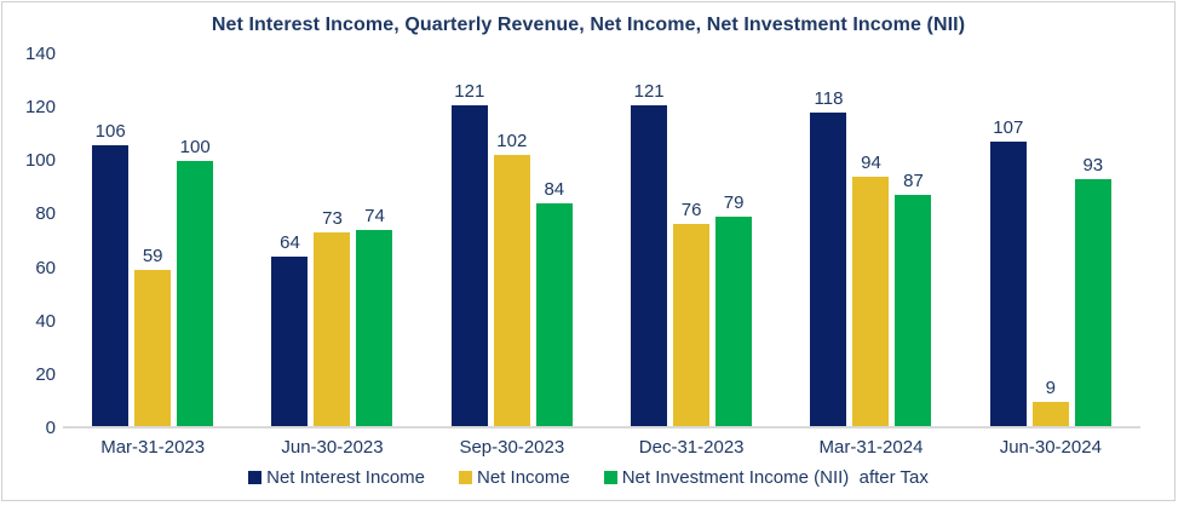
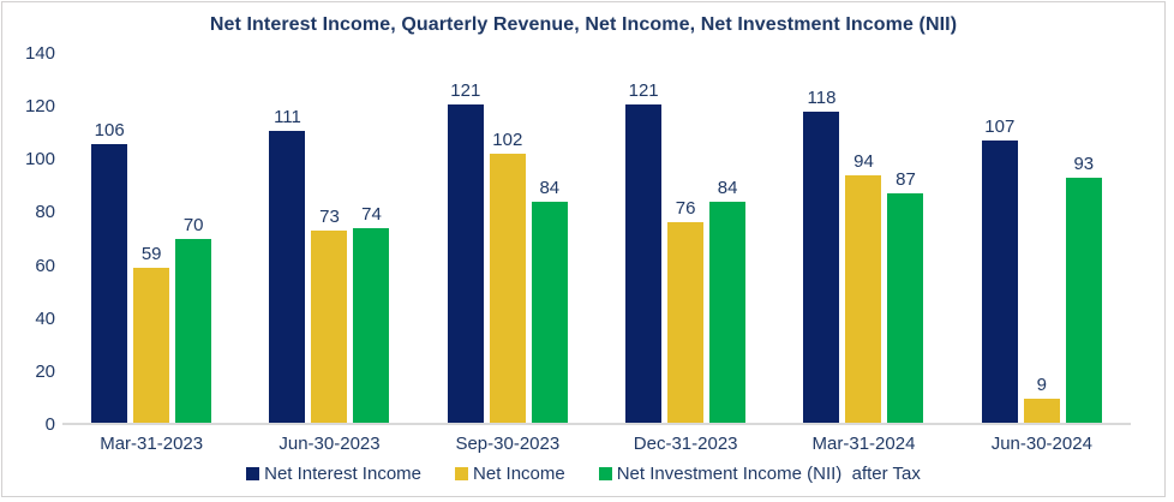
Net Investment Income (NII) after Tax/Mar-31-2023: 100 -> 70
Net Interest Income/Jun-30-2023: 64 -> 111
Net Investment Income (NII) after Tax/Dec-31-2023: 79 -> 84
